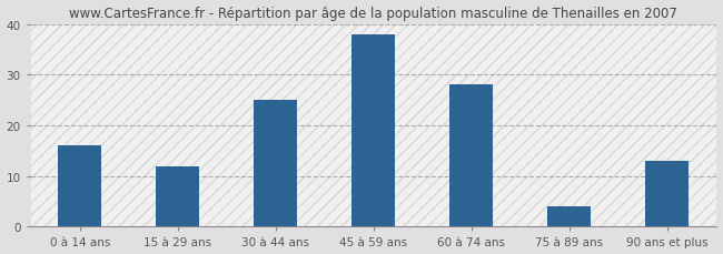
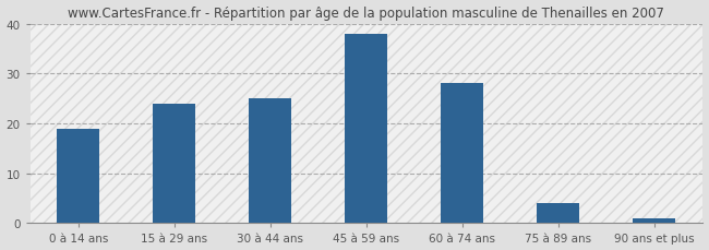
0 à 14 ans: 16 -> 19
15 à 29 ans: 12 -> 24
90 ans et plus: 13 -> 1
